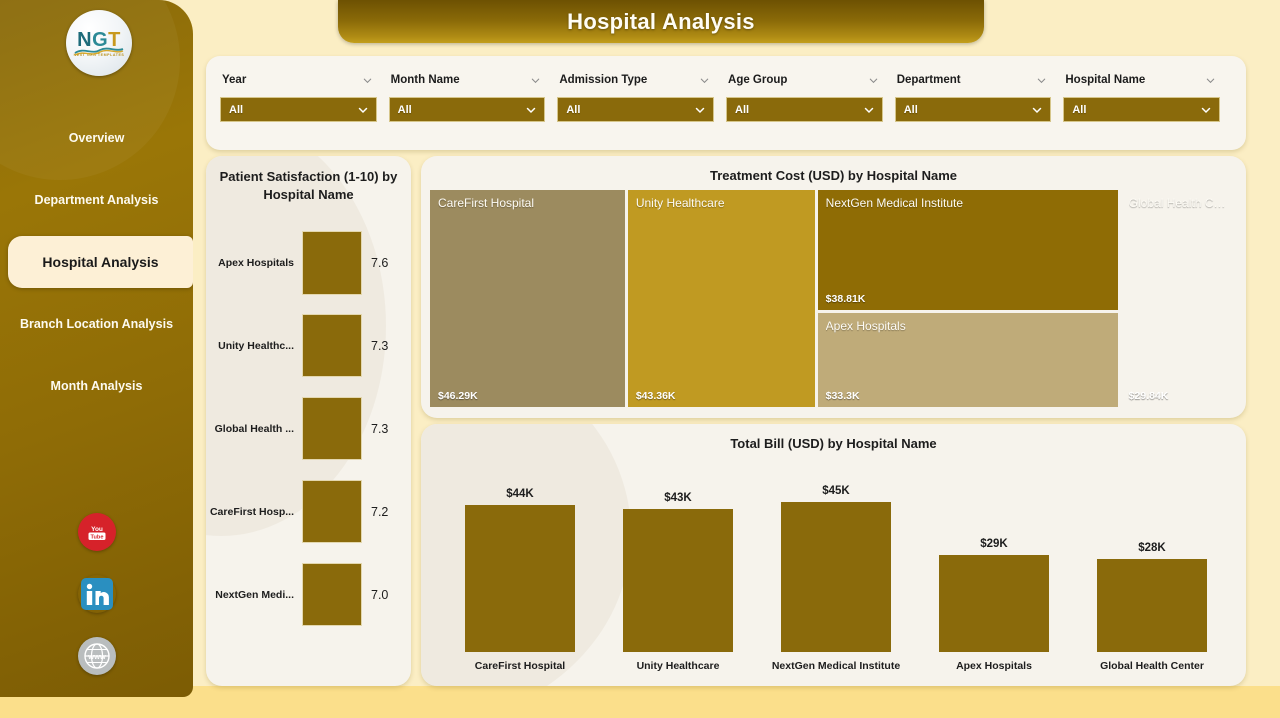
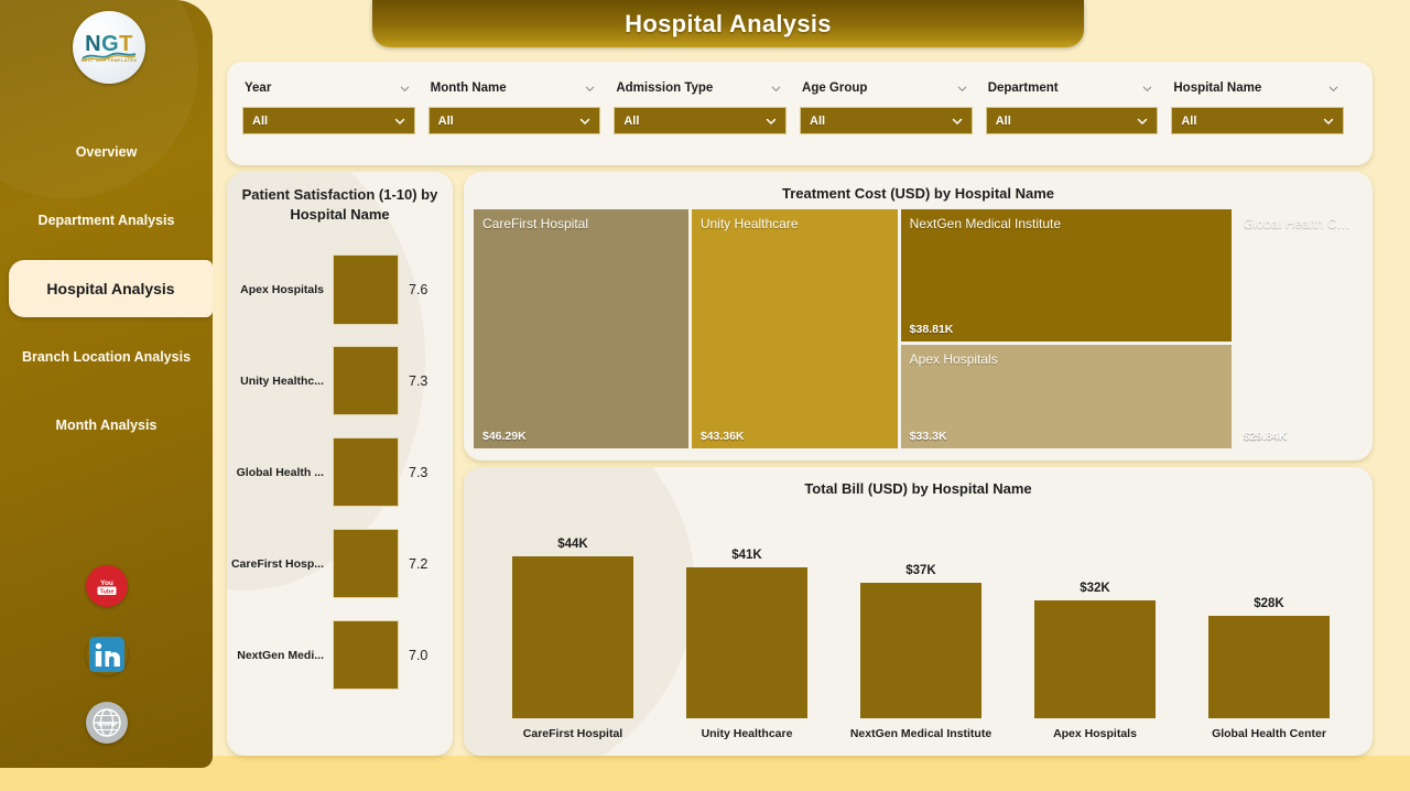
Total Bill (USD) by Hospital Name/Unity Healthcare: $43K -> $41K
Total Bill (USD) by Hospital Name/NextGen Medical Institute: $45K -> $37K
Total Bill (USD) by Hospital Name/Apex Hospitals: $29K -> $32K
